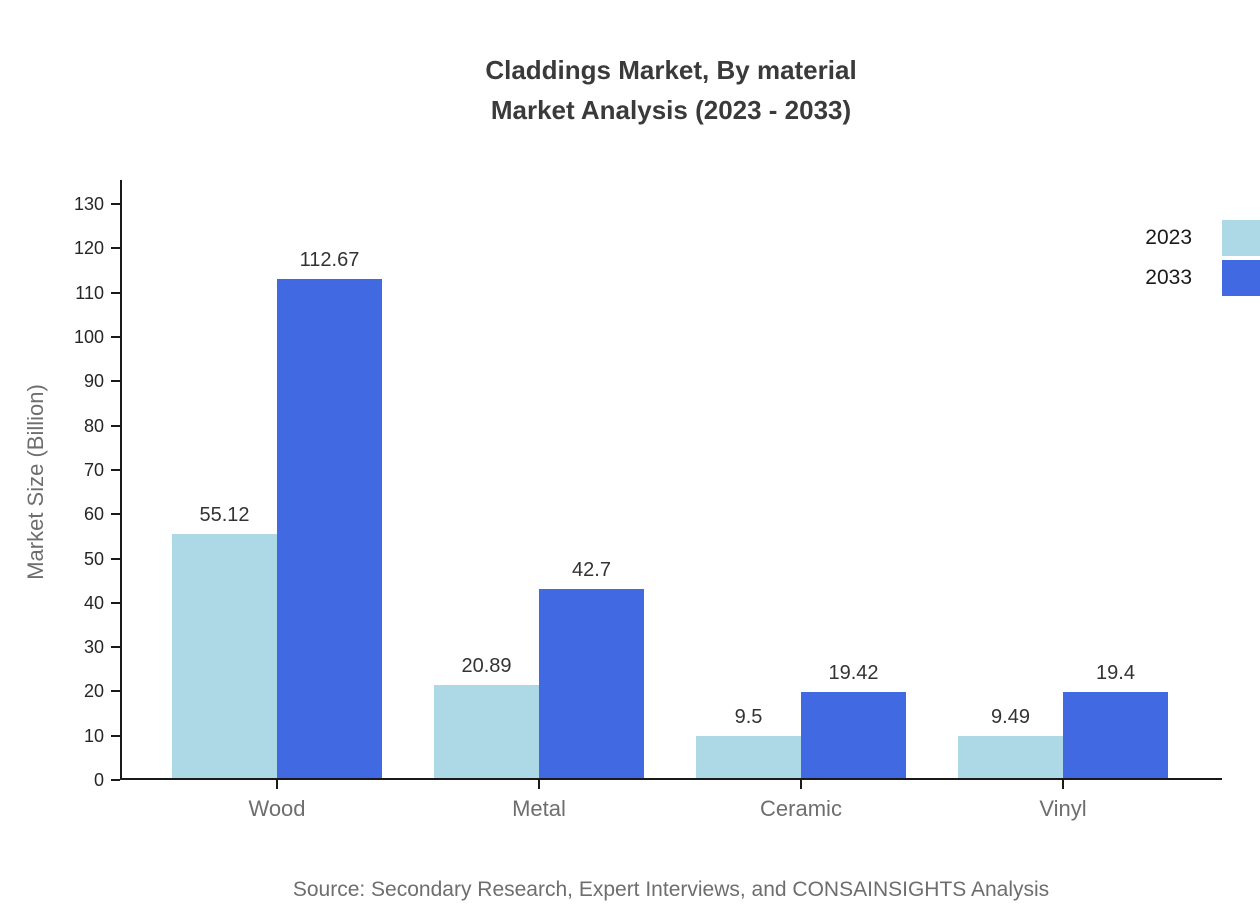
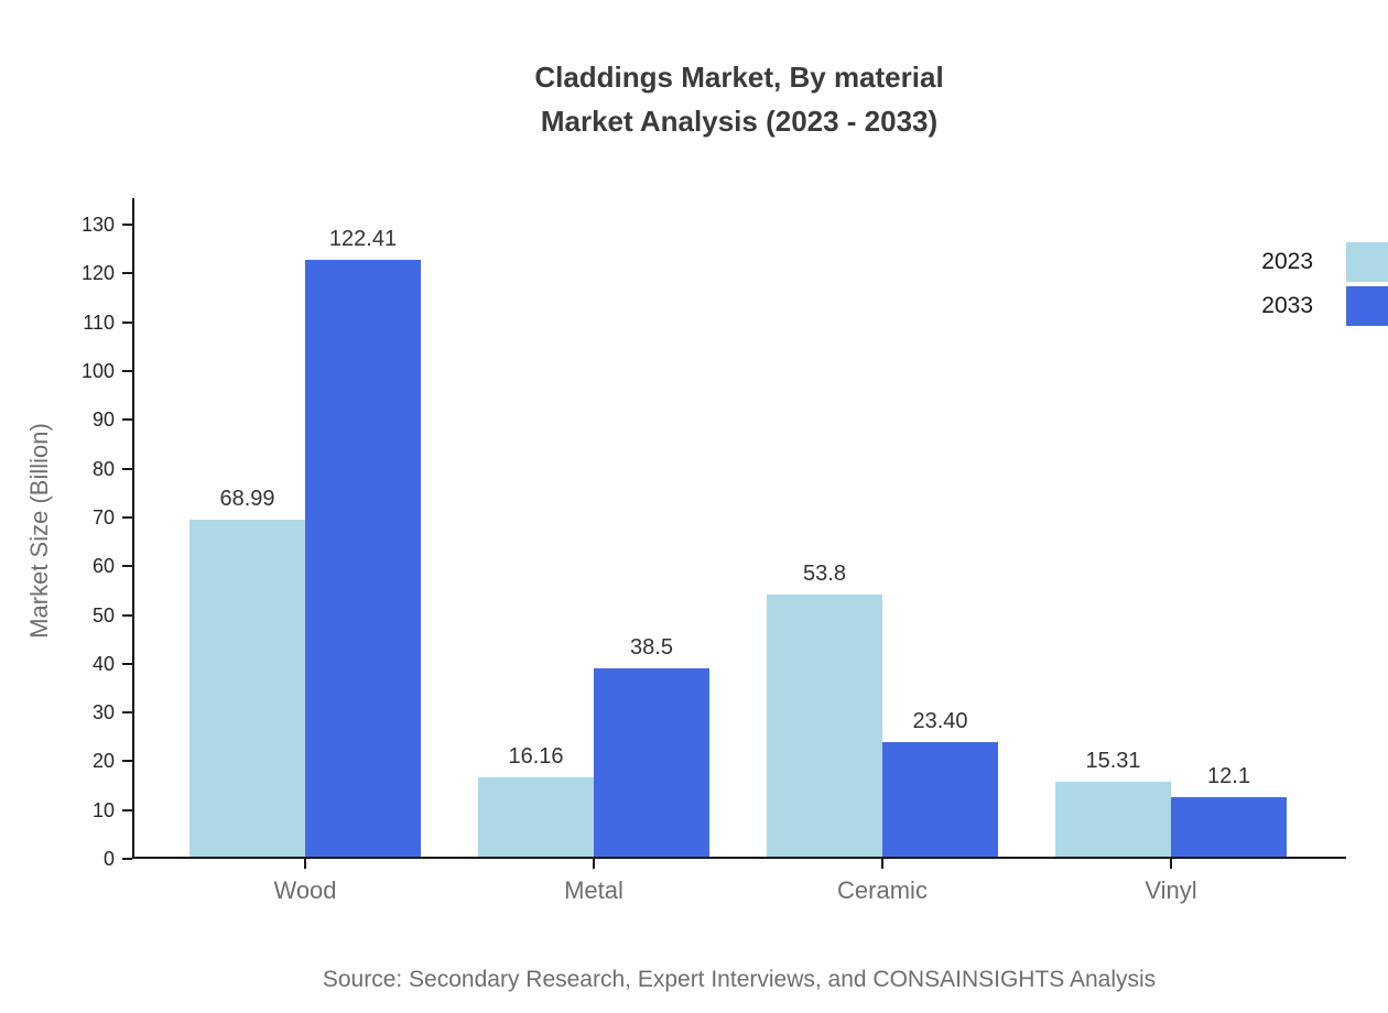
2023/Wood: 55.12 -> 68.99
2033/Wood: 112.67 -> 122.41
2023/Metal: 20.89 -> 16.16
2033/Metal: 42.7 -> 38.5
2023/Ceramic: 9.5 -> 53.8
2033/Ceramic: 19.42 -> 23.40
2023/Vinyl: 9.49 -> 15.31
2033/Vinyl: 19.4 -> 12.1
